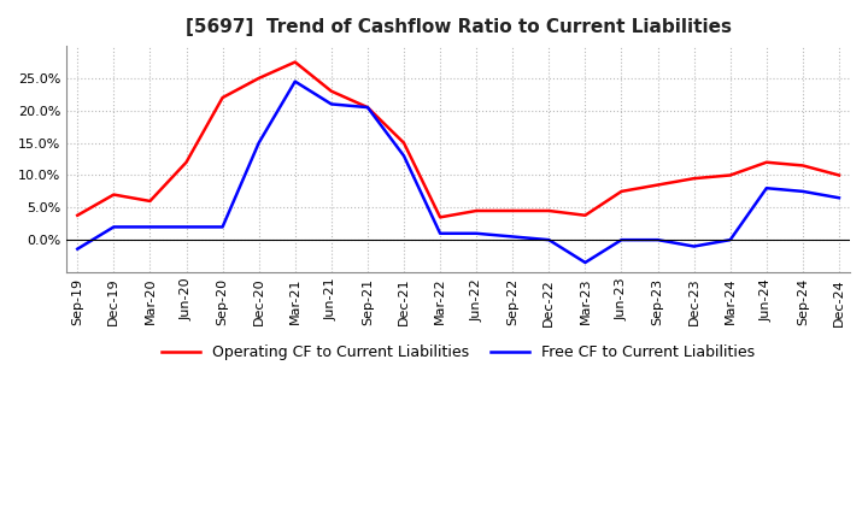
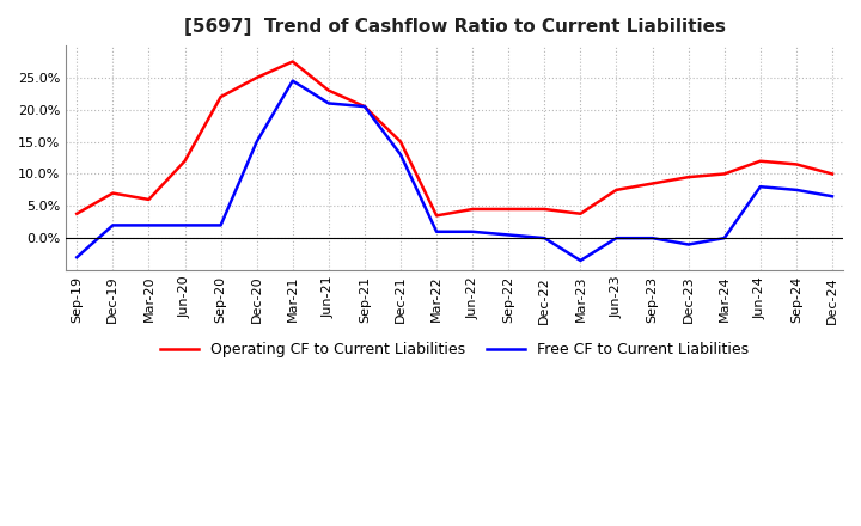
Free CF to Current Liabilities/Sep-19: -1.4% -> -3.0%
